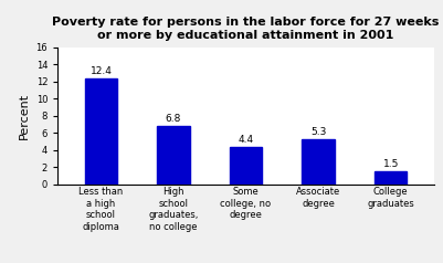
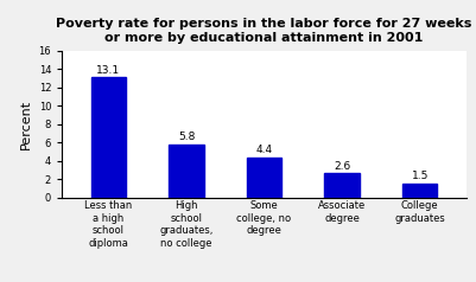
Less than a high school diploma: 12.4 -> 13.1
High school graduates, no college: 6.8 -> 5.8
Associate degree: 5.3 -> 2.6
